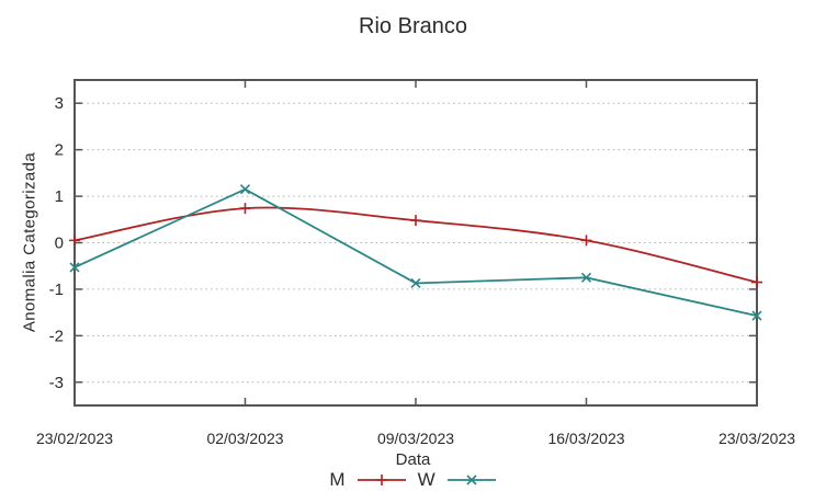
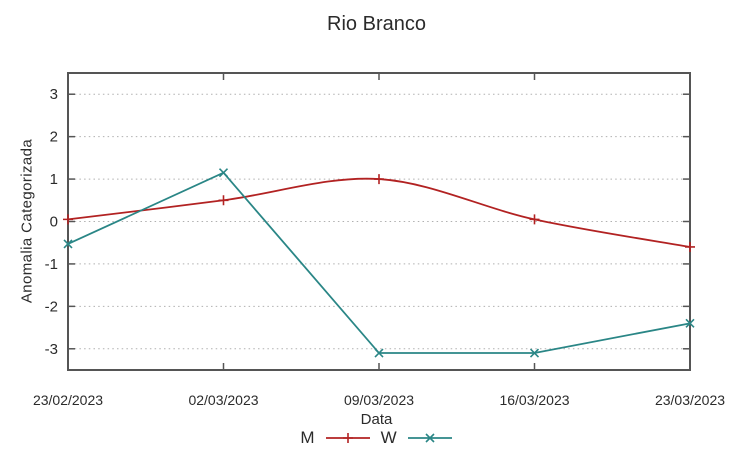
M/02/03/2023: 0.7 -> 0.5
M/09/03/2023: 0.5 -> 1.0
W/09/03/2023: -0.9 -> -3.1
W/16/03/2023: -0.8 -> -3.1
M/23/03/2023: -0.8 -> -0.6
W/23/03/2023: -1.6 -> -2.4
